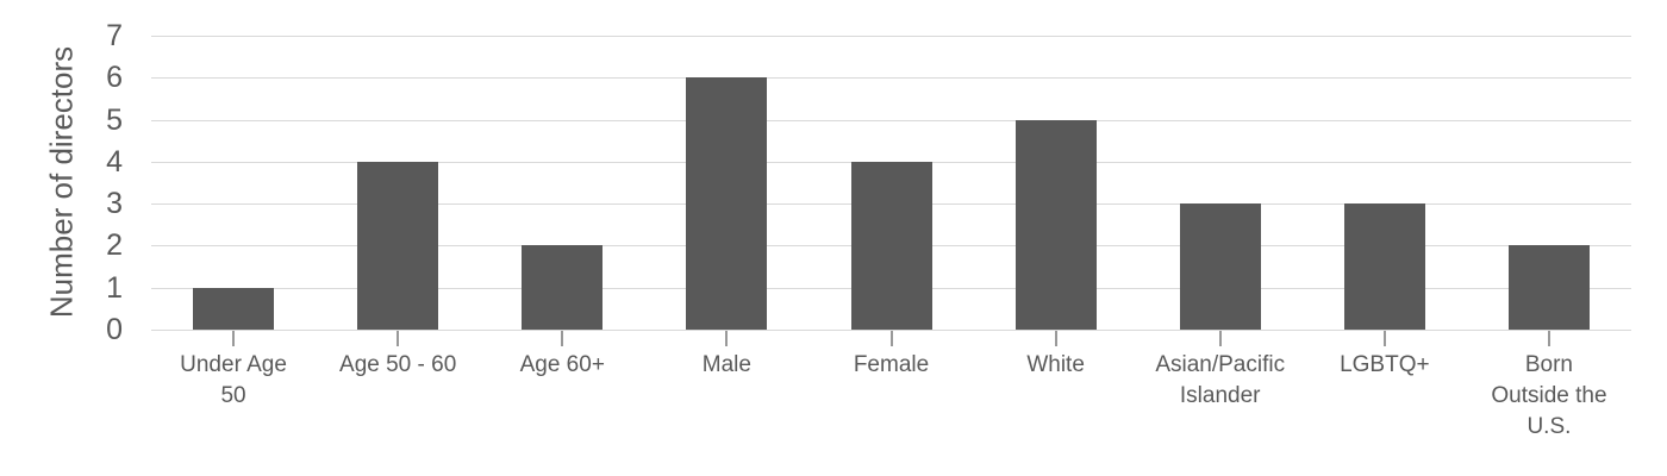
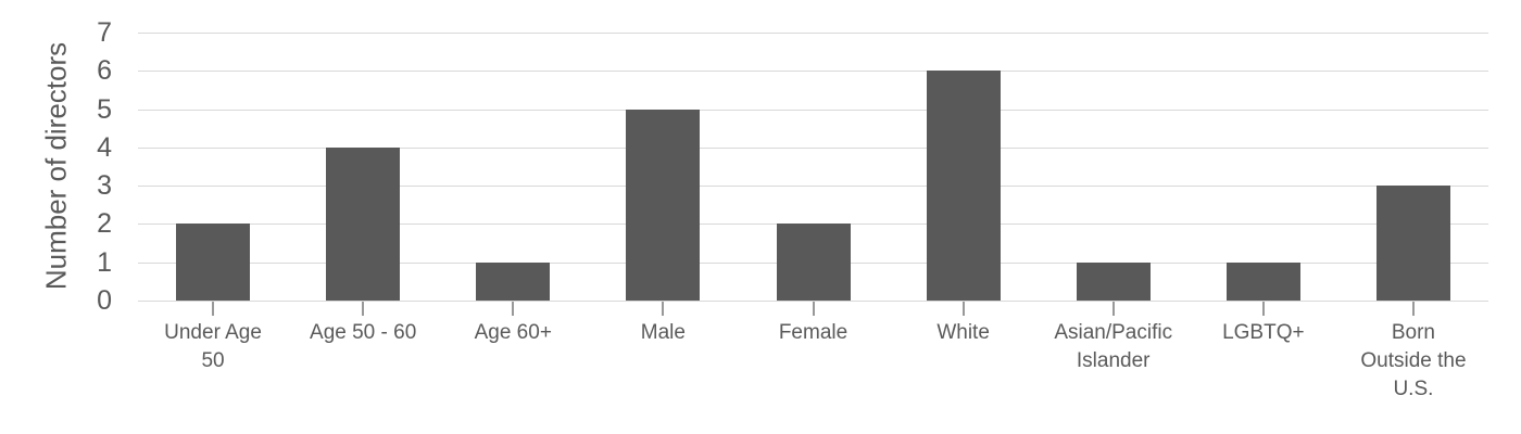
Under Age 50: 1 -> 2
Age 60+: 2 -> 1
Male: 6 -> 5
Female: 4 -> 2
White: 5 -> 6
Asian/Pacific Islander: 3 -> 1
LGBTQ+: 3 -> 1
Born Outside the U.S.: 2 -> 3
